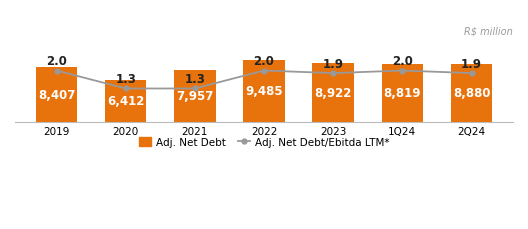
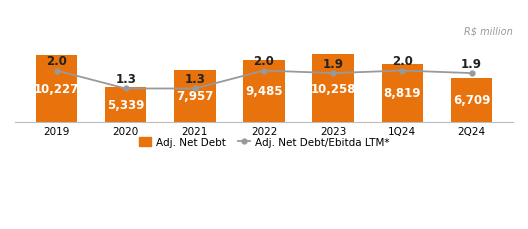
Adj. Net Debt/2019: 8,407 -> 10,227
Adj. Net Debt/2020: 6,412 -> 5,339
Adj. Net Debt/2023: 8,922 -> 10,258
Adj. Net Debt/2Q24: 8,880 -> 6,709
